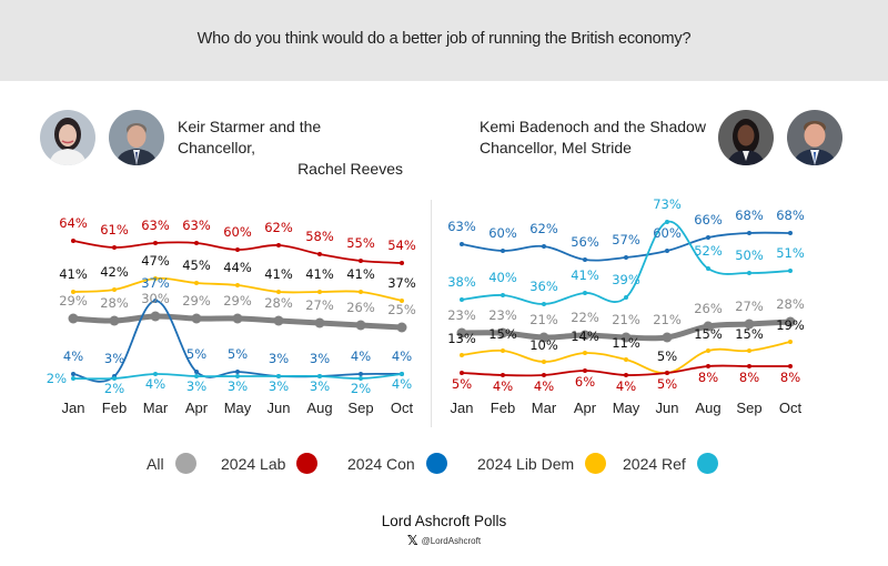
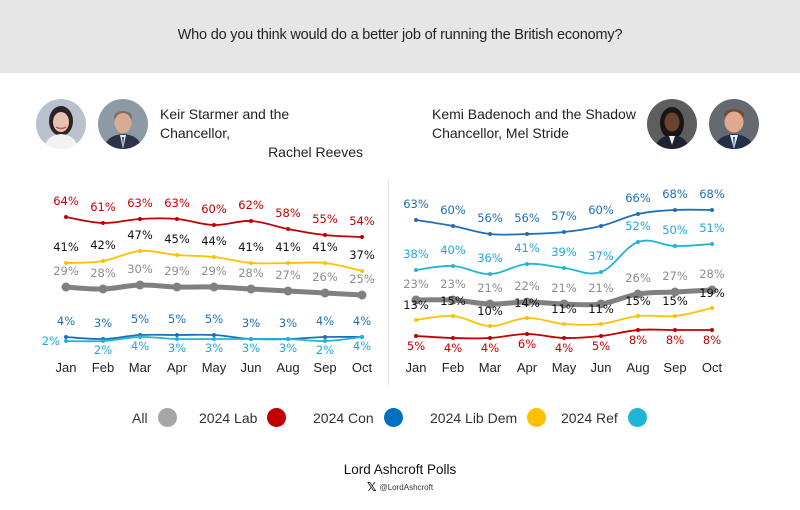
Keir Starmer and the Chancellor, Rachel Reeves/2024 Con/Mar: 37% -> 5%
Kemi Badenoch and the Shadow Chancellor, Mel Stride/2024 Con/Mar: 62% -> 56%
Kemi Badenoch and the Shadow Chancellor, Mel Stride/2024 Ref/Jun: 73% -> 37%
Kemi Badenoch and the Shadow Chancellor, Mel Stride/2024 Lib Dem/Jun: 5% -> 11%
